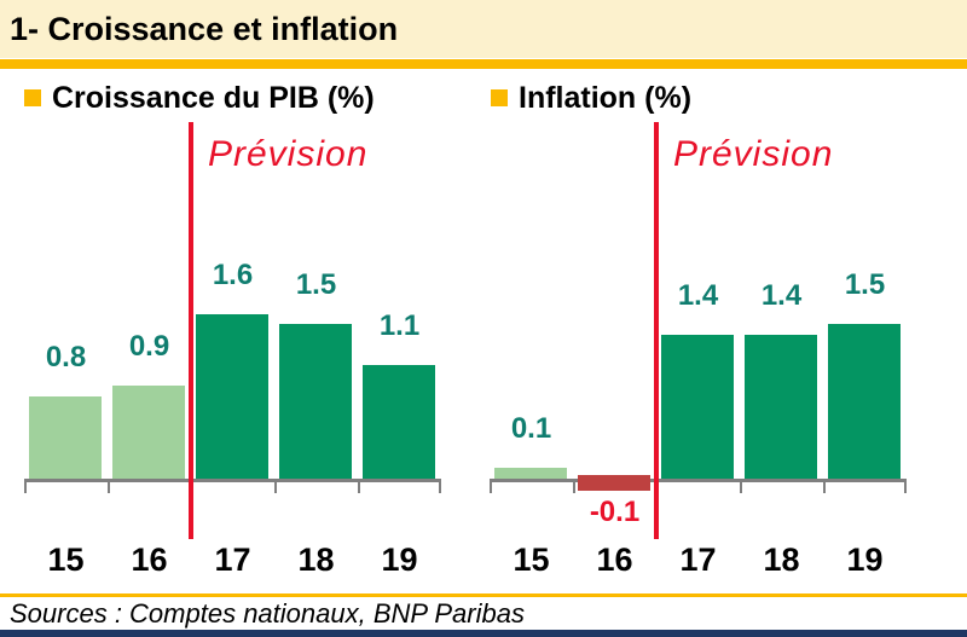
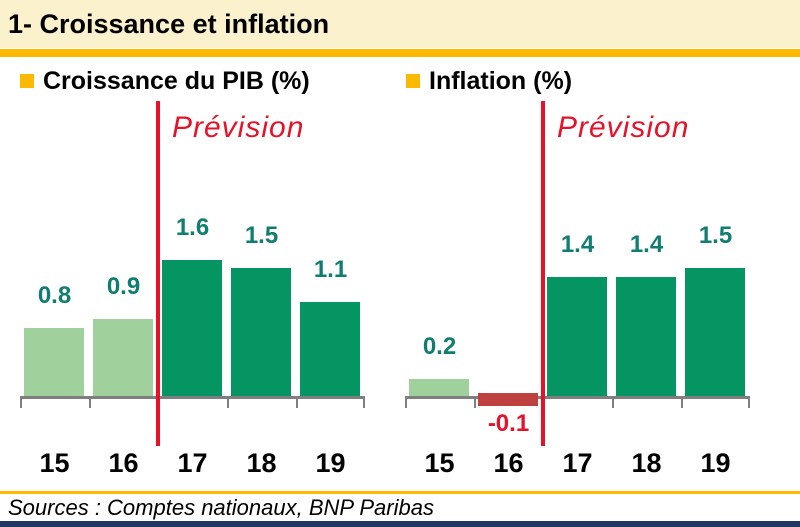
Inflation (%)/15: 0.1 -> 0.2
